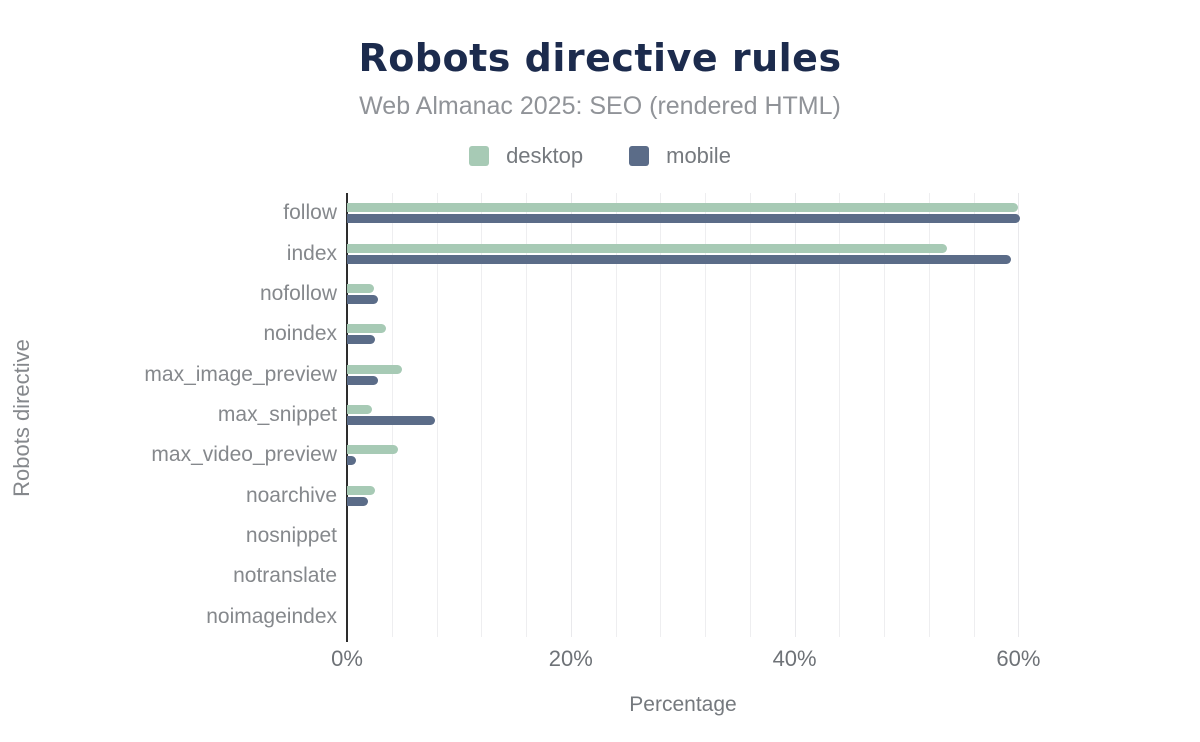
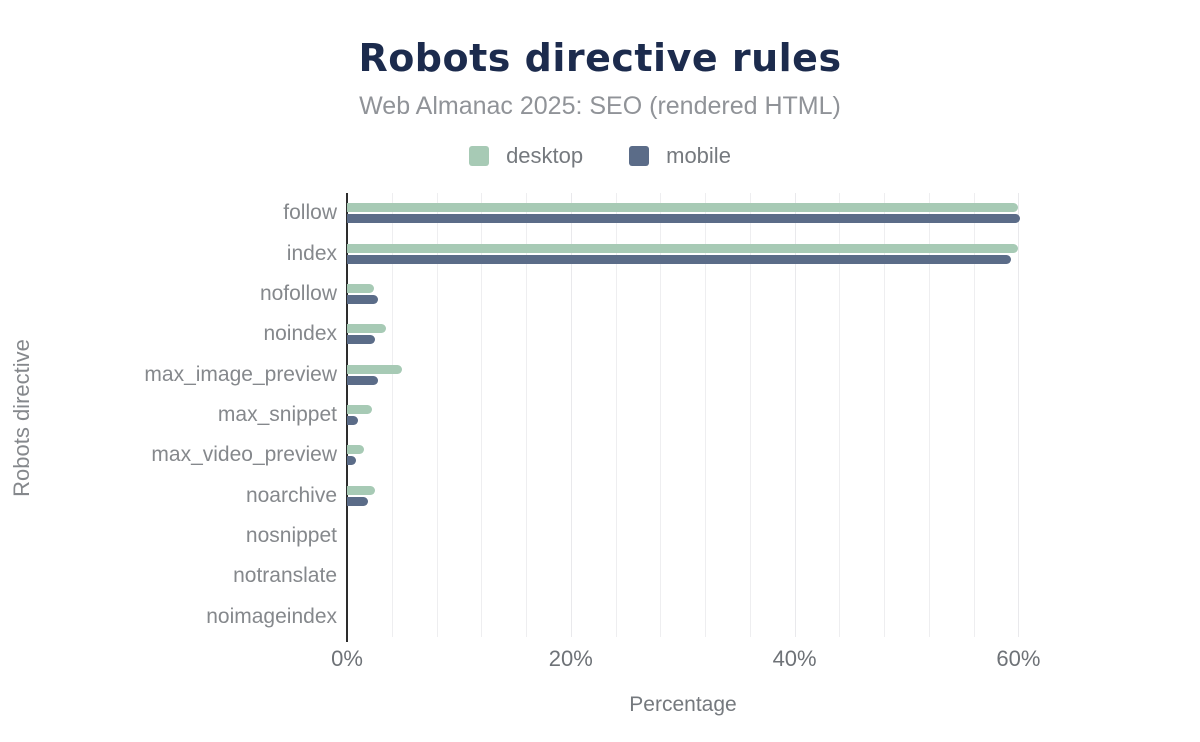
desktop/index: 53.6% -> 60.0%
mobile/max_snippet: 7.9% -> 1.0%
desktop/max_video_preview: 4.6% -> 1.5%
